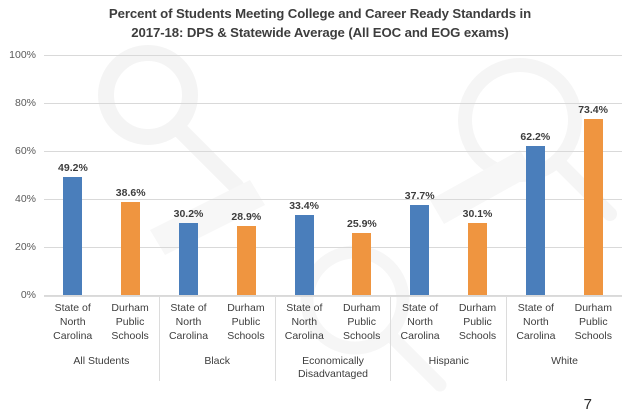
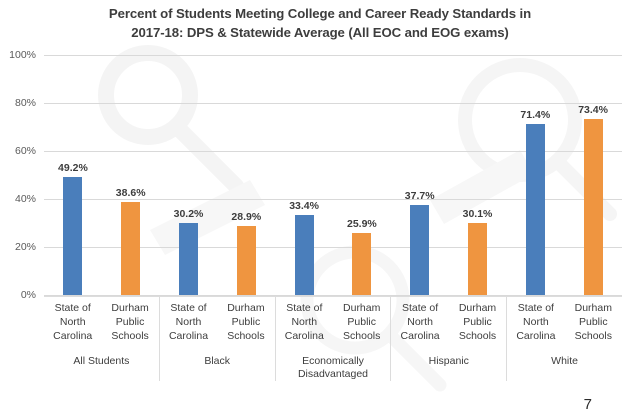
State of North Carolina/White: 62.2% -> 71.4%
